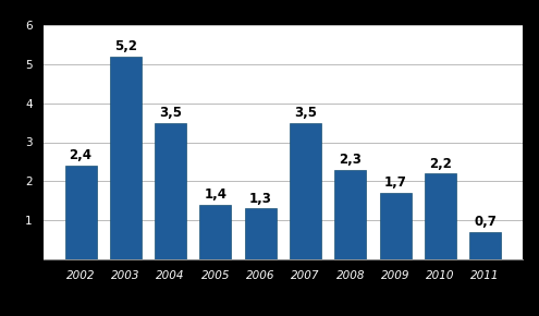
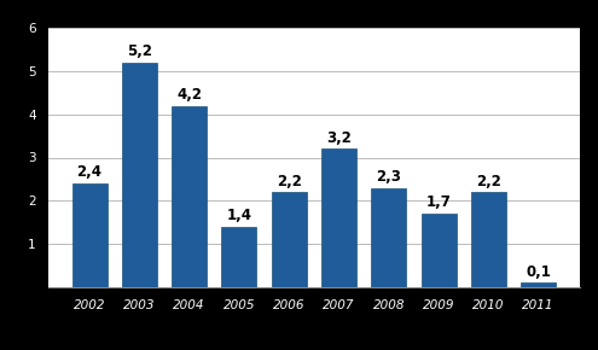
2004: 3,5 -> 4,2
2006: 1,3 -> 2,2
2007: 3,5 -> 3,2
2011: 0,7 -> 0,1
